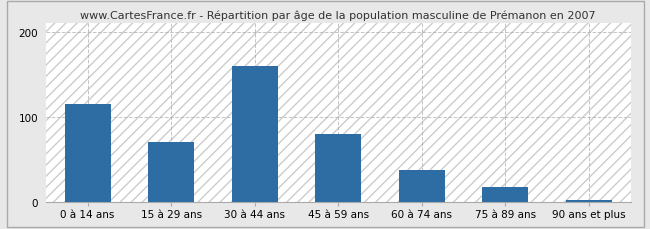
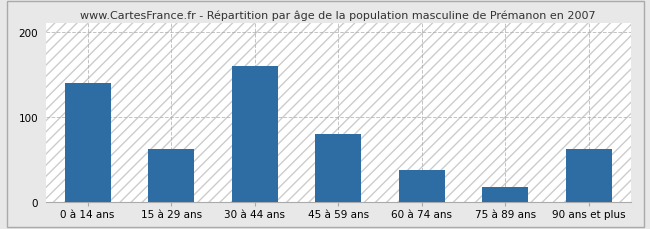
0 à 14 ans: 115 -> 140
15 à 29 ans: 70 -> 62
90 ans et plus: 2 -> 62
